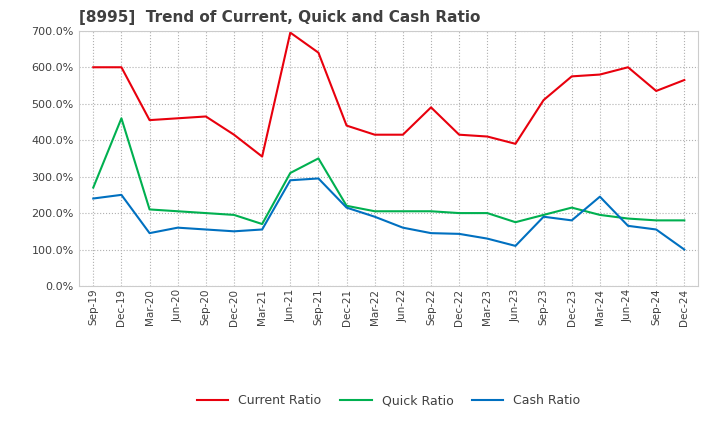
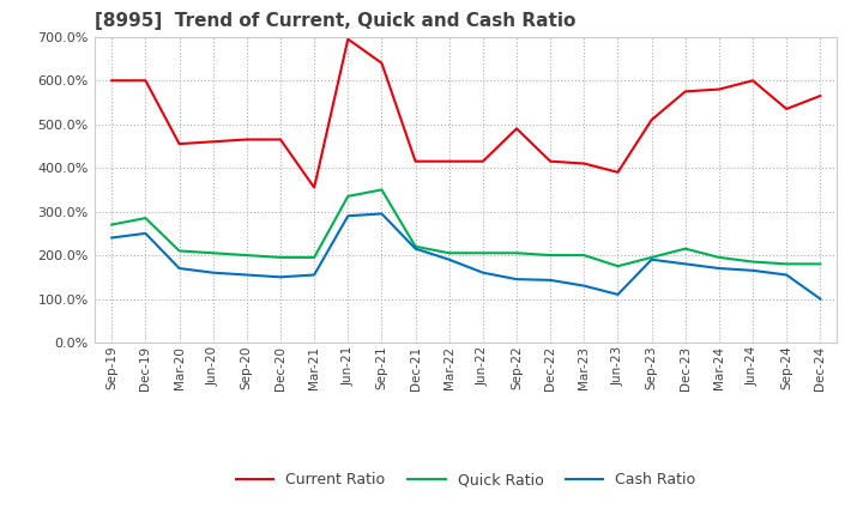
Quick Ratio/Dec-19: 460% -> 285%
Cash Ratio/Mar-20: 145% -> 170%
Current Ratio/Dec-20: 415% -> 465%
Quick Ratio/Mar-21: 170% -> 195%
Quick Ratio/Jun-21: 310% -> 335%
Current Ratio/Dec-21: 440% -> 415%
Cash Ratio/Mar-24: 245% -> 170%
